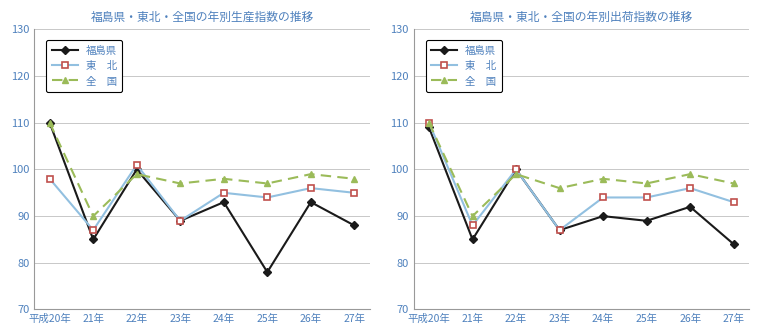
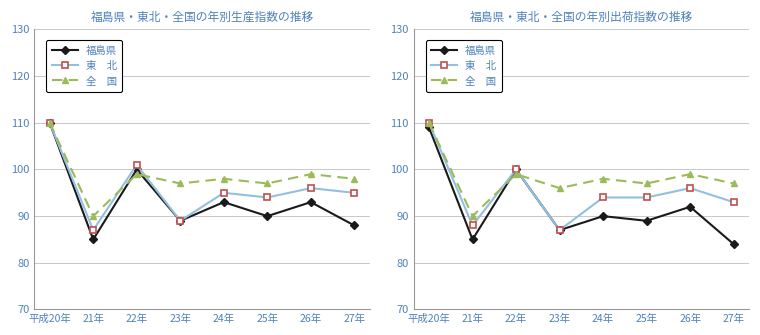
福島県・東北・全国の年別生産指数の推移/東 北/平成20年: 98 -> 110
福島県・東北・全国の年別生産指数の推移/福島県/25年: 78 -> 90
